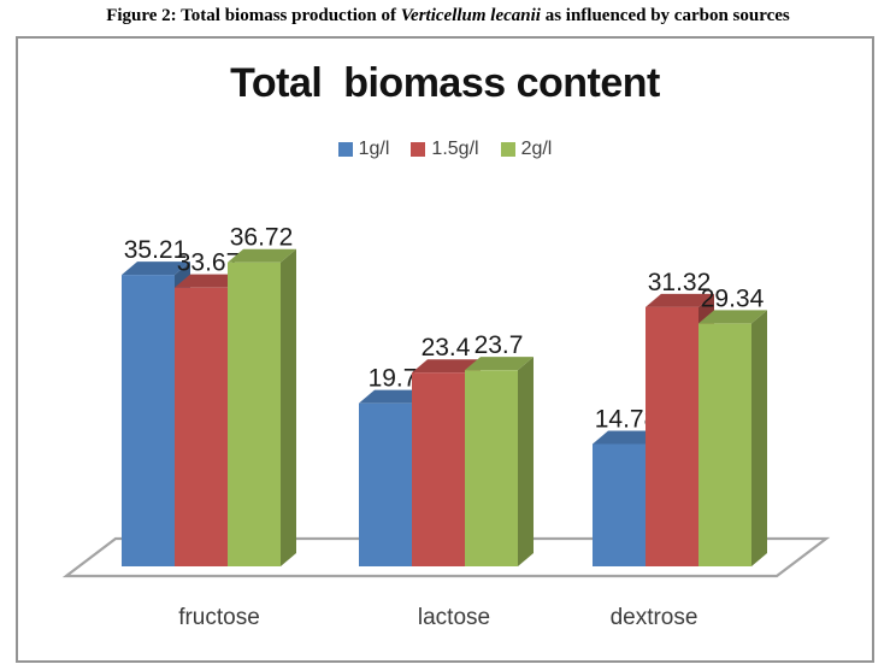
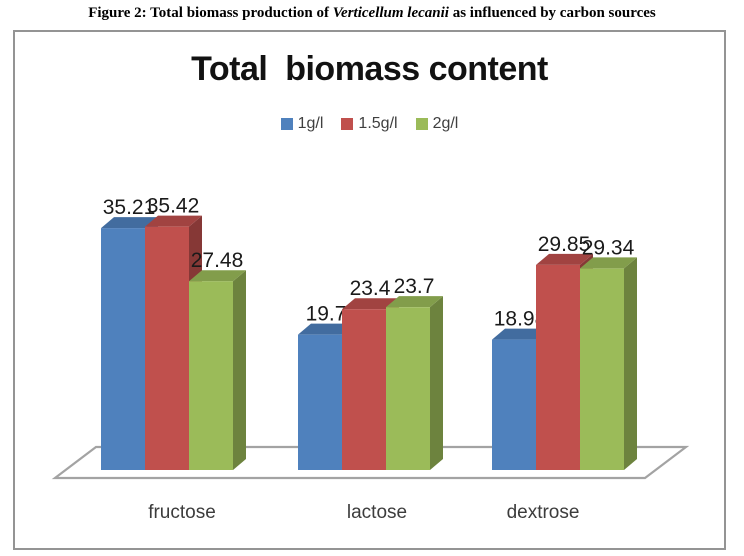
1.5g/l/fructose: 33.67 -> 35.42
2g/l/fructose: 36.72 -> 27.48
1g/l/dextrose: 14.78 -> 18.98
1.5g/l/dextrose: 31.32 -> 29.85
